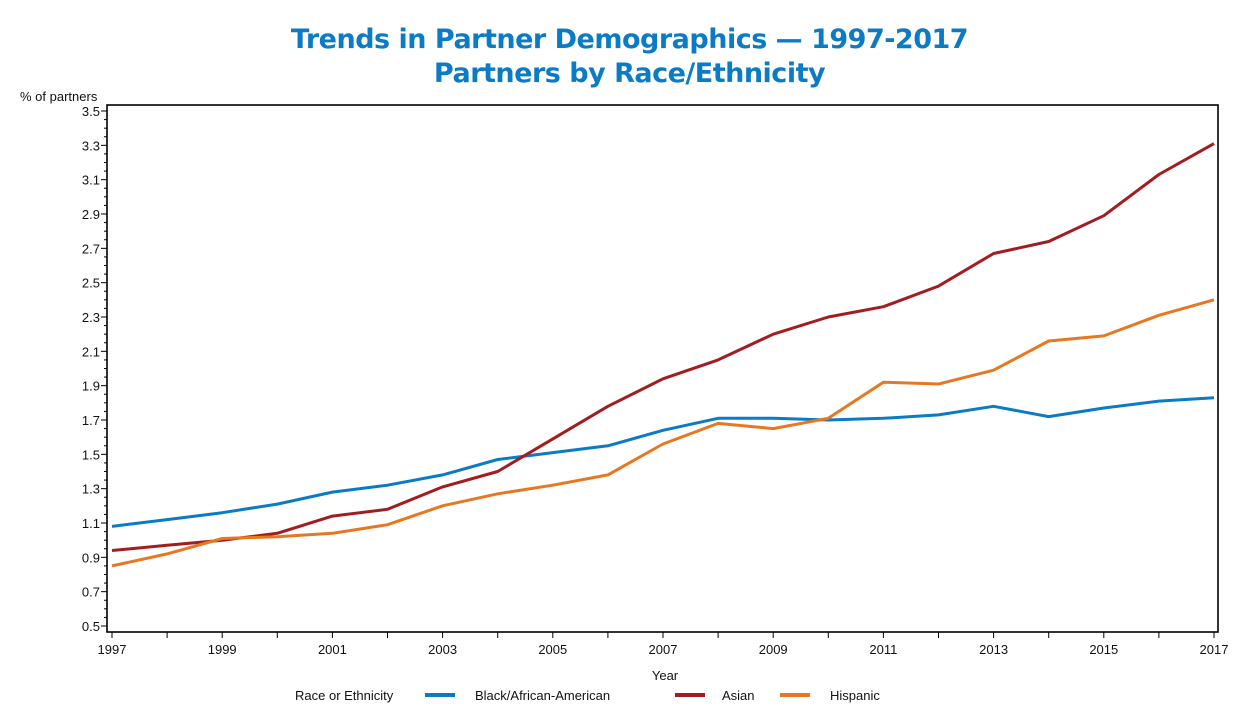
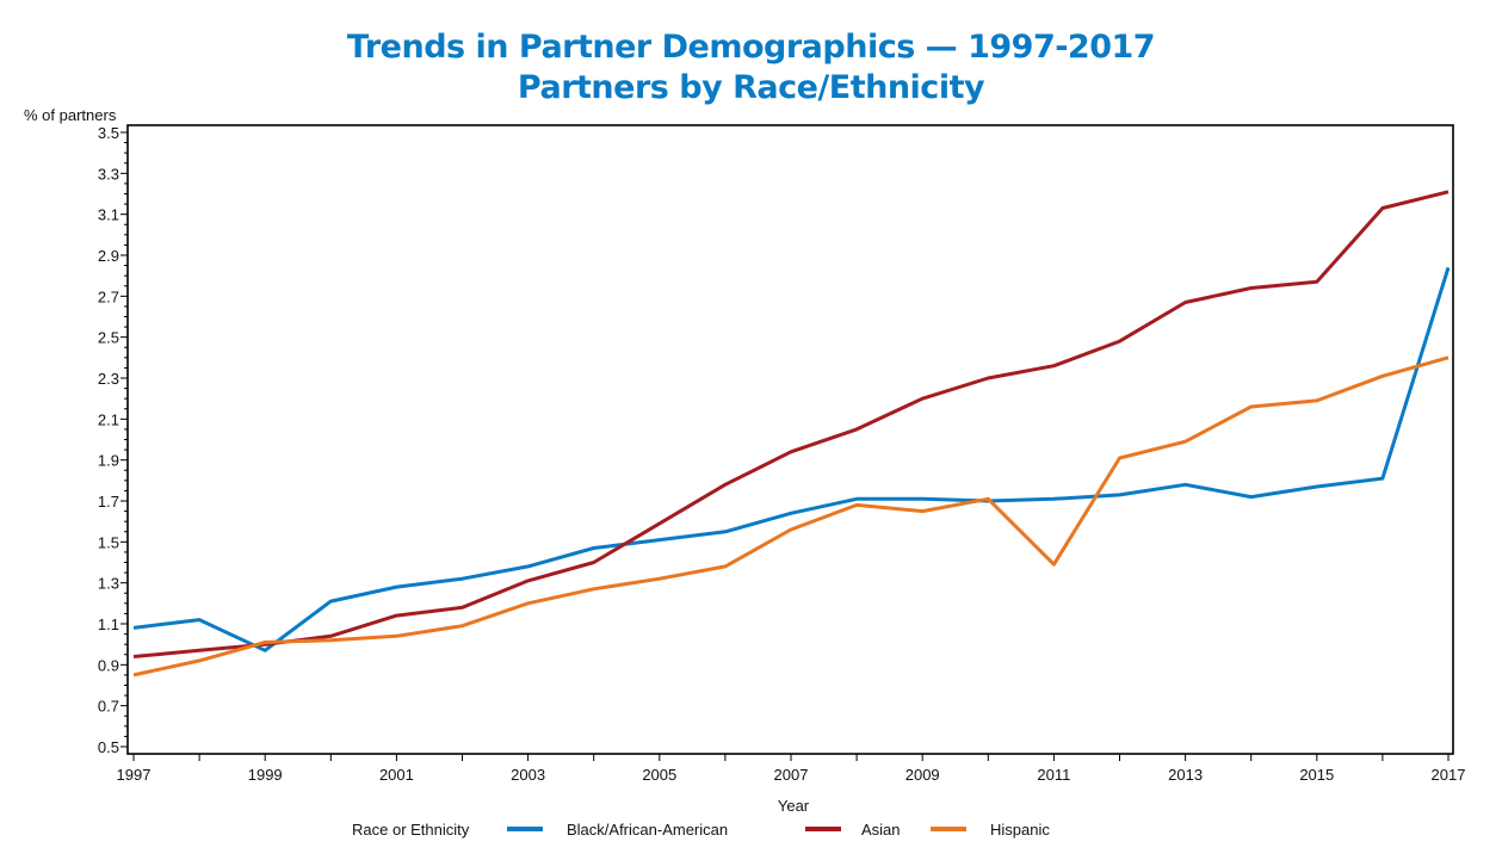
Black/African-American/1999: 1.16 -> 0.97
Hispanic/2011: 1.92 -> 1.39
Asian/2015: 2.89 -> 2.77
Black/African-American/2017: 1.83 -> 2.84
Asian/2017: 3.31 -> 3.21
